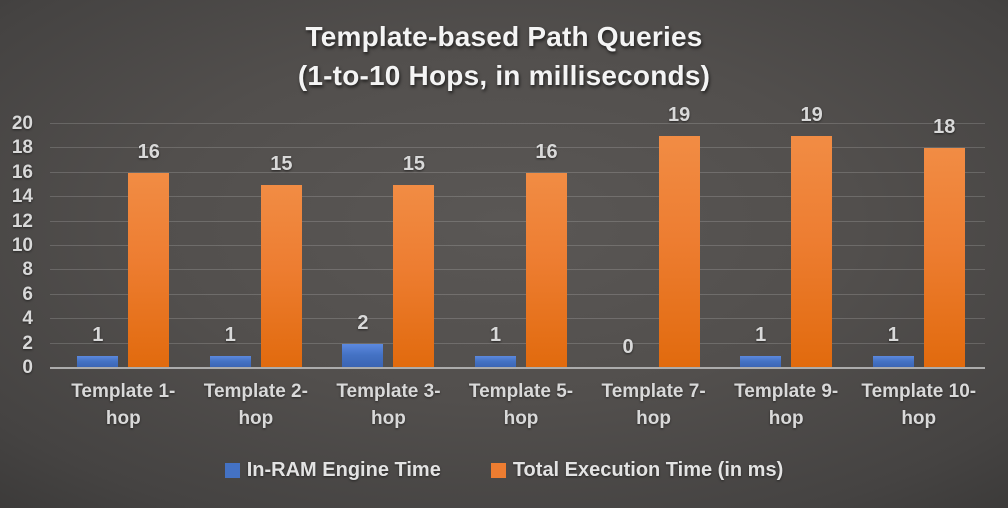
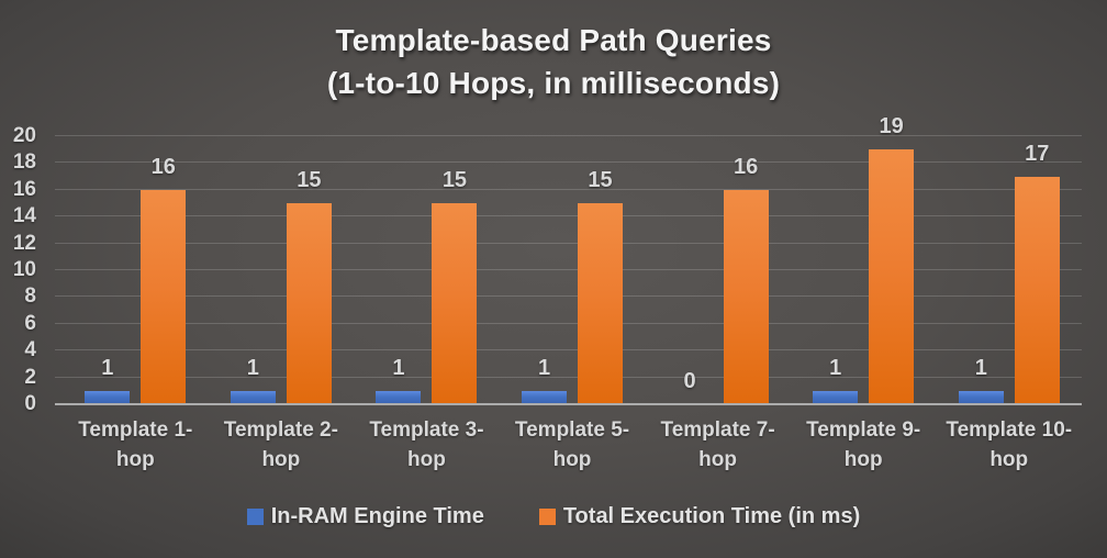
In-RAM Engine Time/Template 3-hop: 2 -> 1
Total Execution Time (in ms)/Template 5-hop: 16 -> 15
Total Execution Time (in ms)/Template 7-hop: 19 -> 16
Total Execution Time (in ms)/Template 10-hop: 18 -> 17
